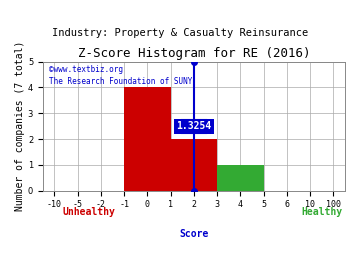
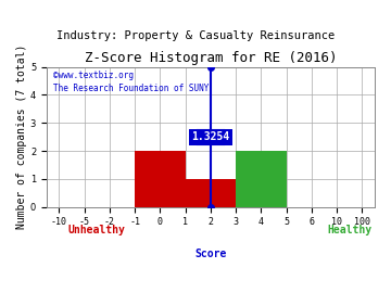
0: 4 -> 2
2: 2 -> 1
4: 1 -> 2
